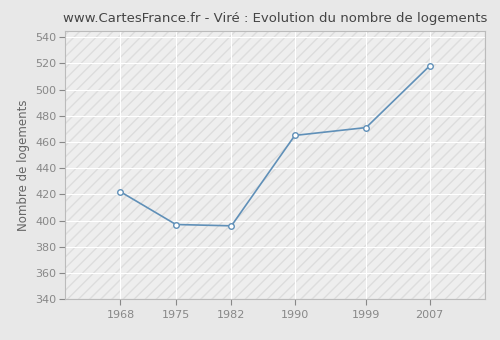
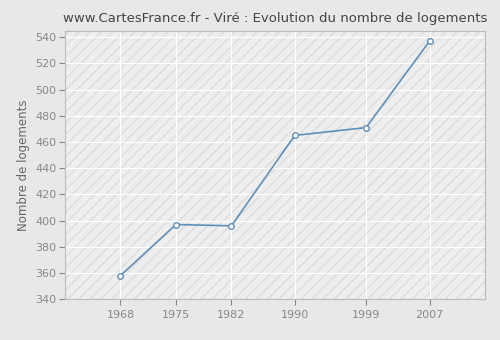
1968: 422 -> 358
2007: 518 -> 537
